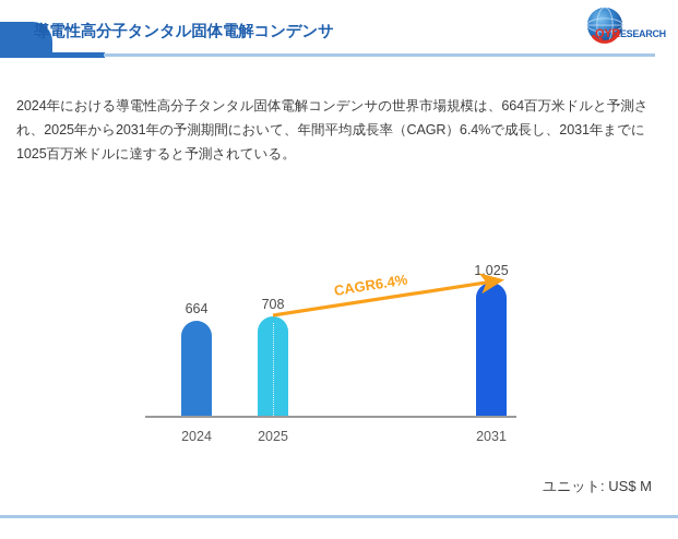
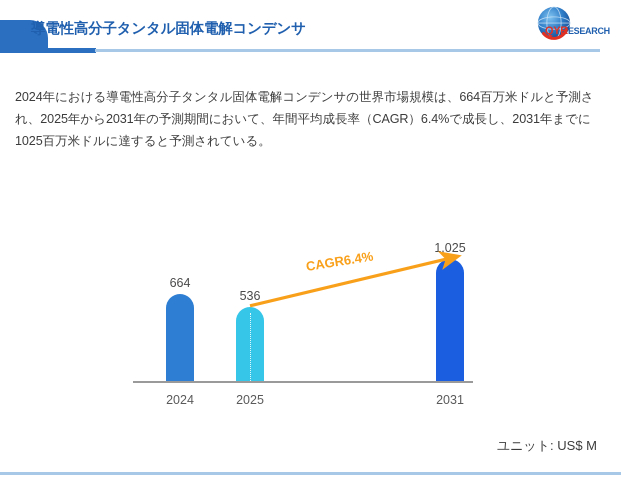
2025: 708 -> 536
